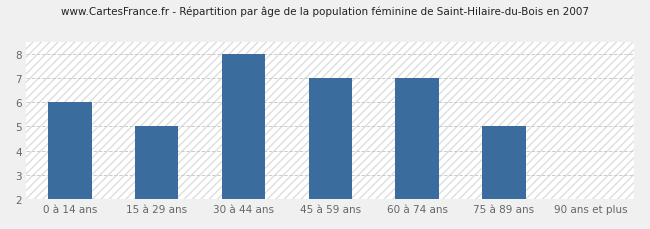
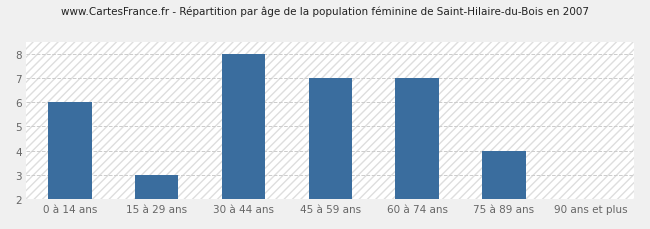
15 à 29 ans: 5 -> 3
75 à 89 ans: 5 -> 4
